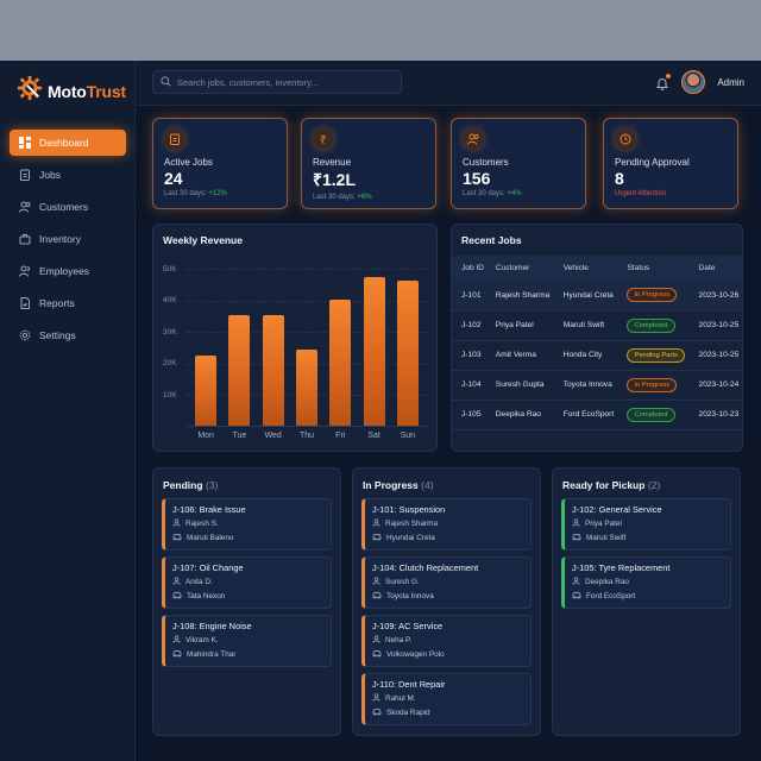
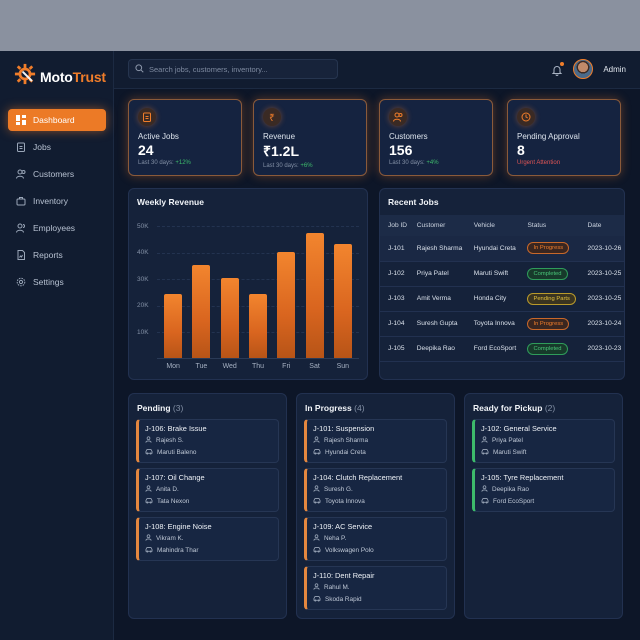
Mon: 22K -> 24K
Wed: 35K -> 30K
Sun: 46K -> 43K
